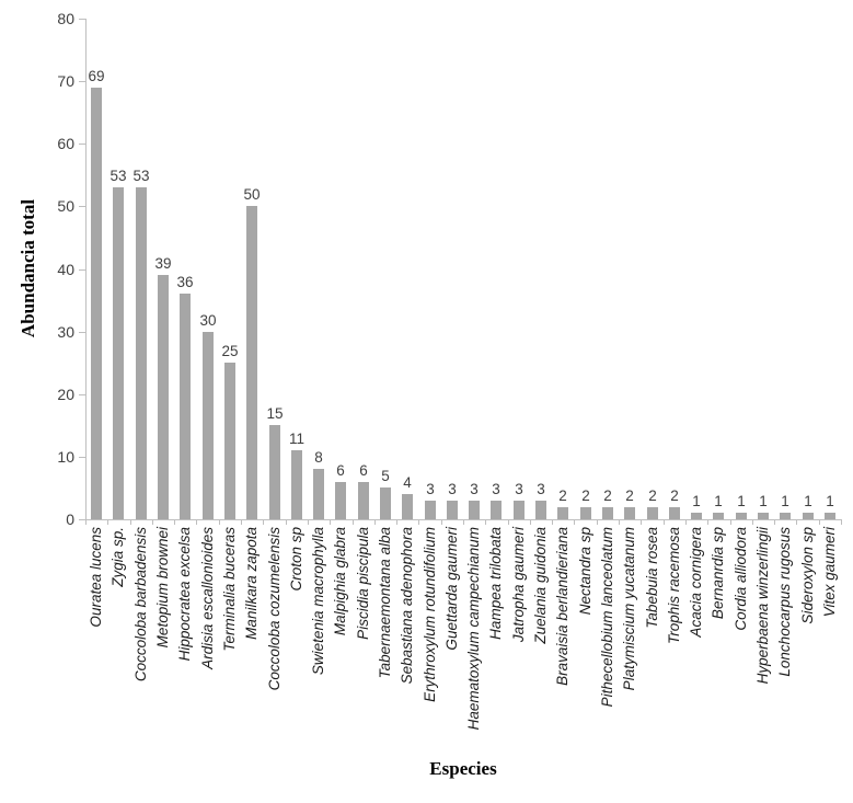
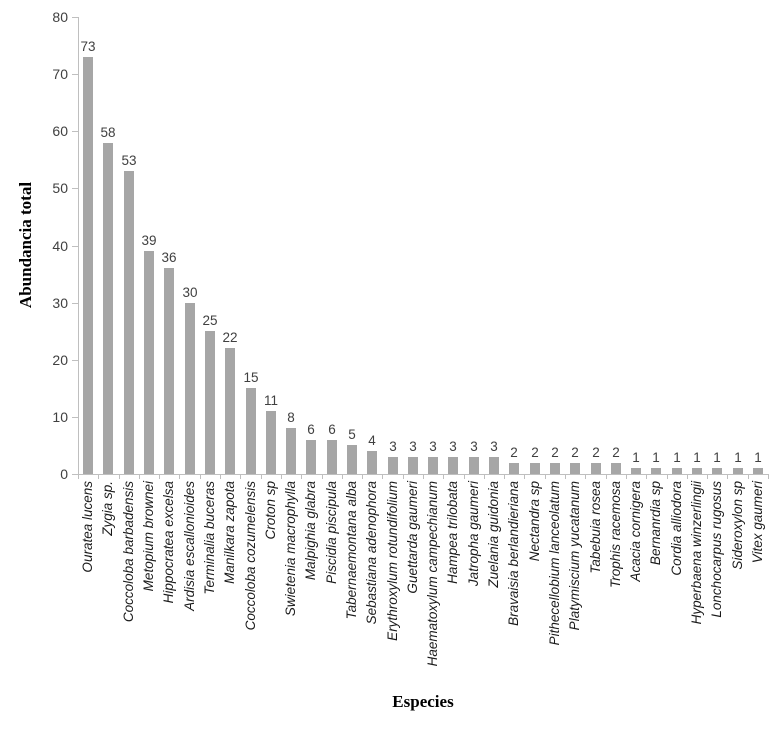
Ouratea lucens: 69 -> 73
Zygia sp.: 53 -> 58
Manilkara zapota: 50 -> 22
